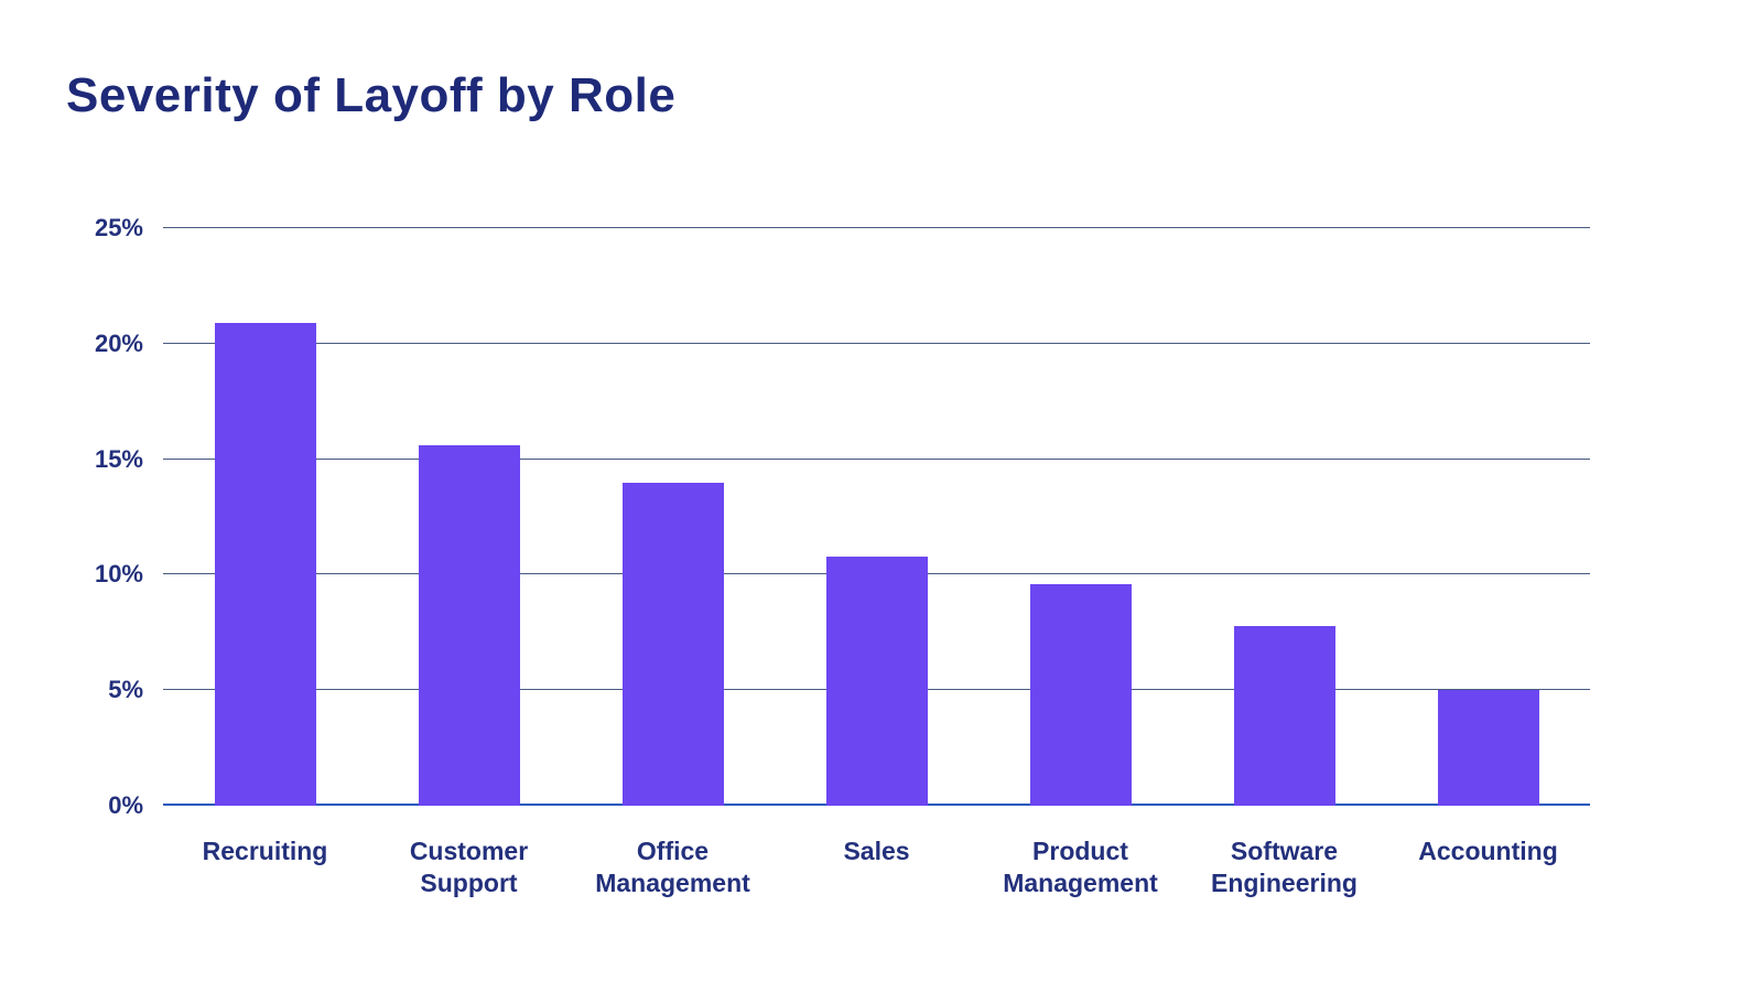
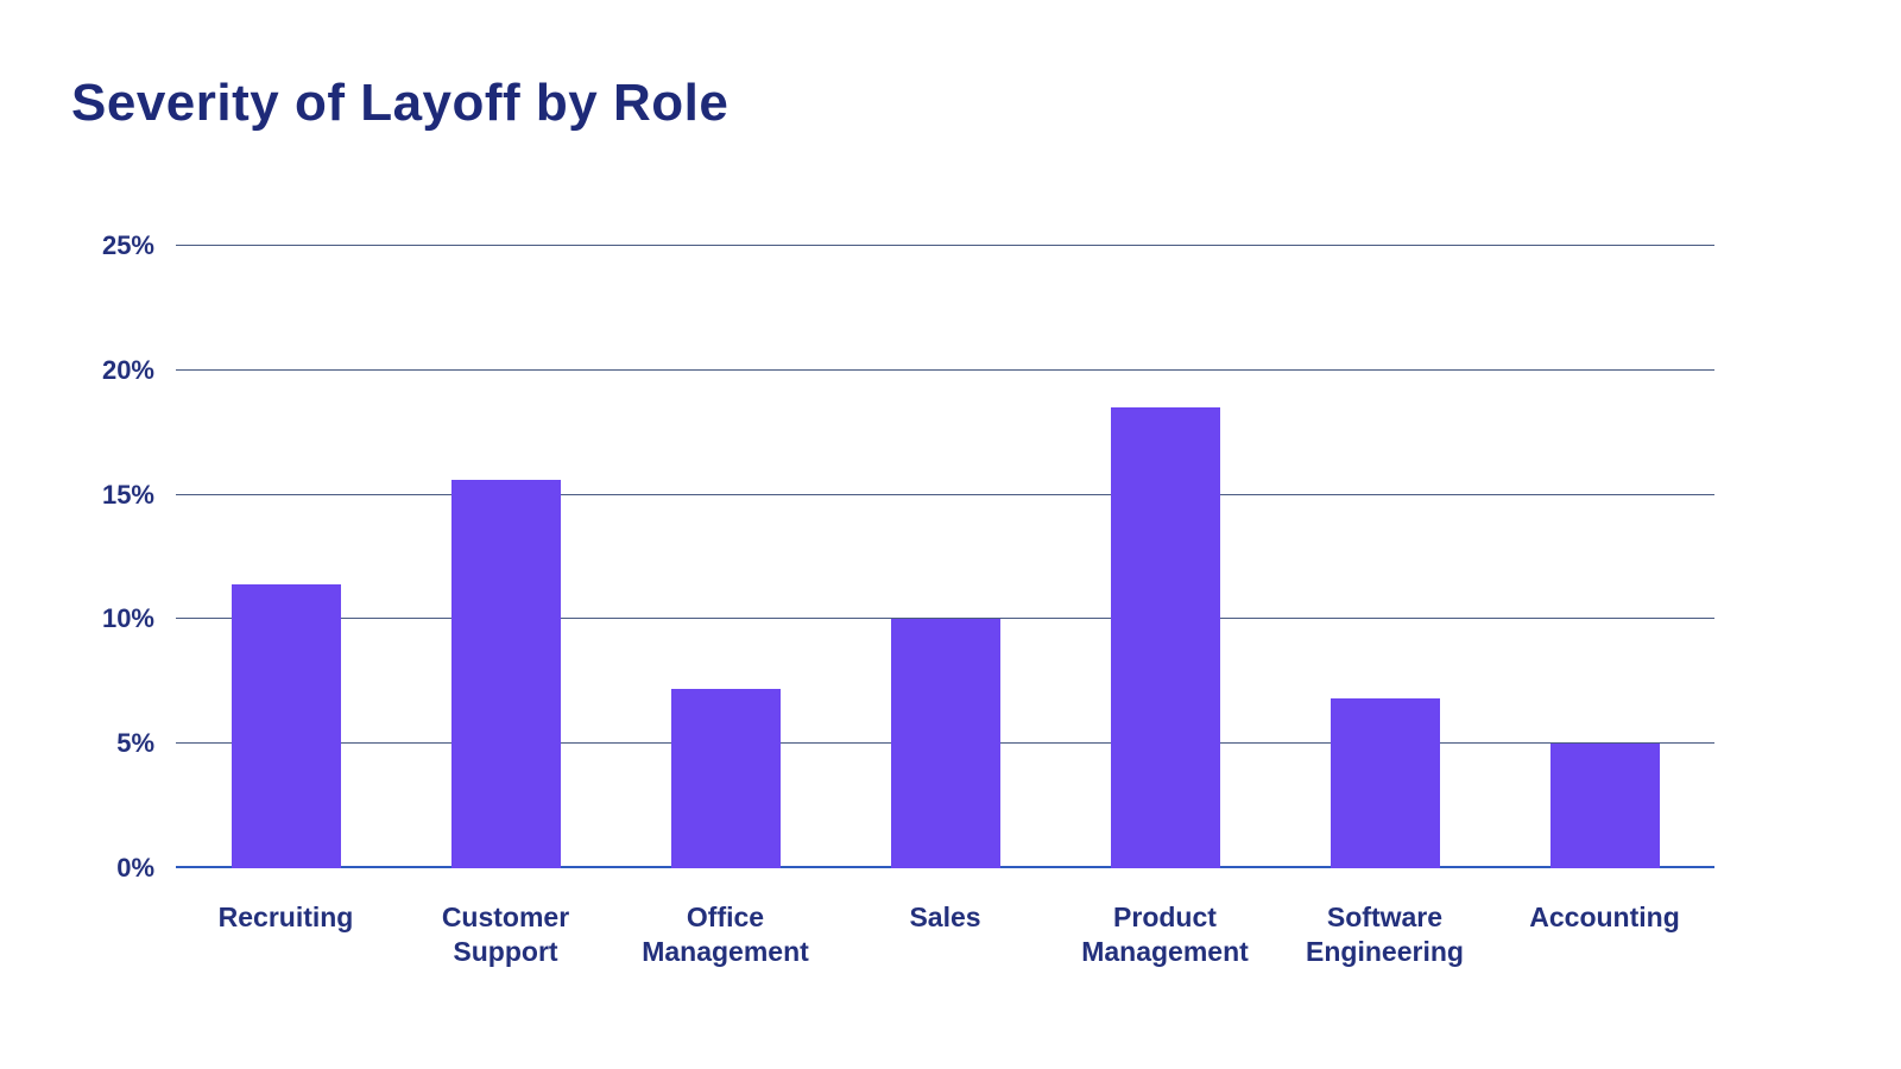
Recruiting: 20.9% -> 11.4%
Office Management: 14.0% -> 7.2%
Sales: 10.8% -> 10.0%
Product Management: 9.6% -> 18.5%
Software Engineering: 7.8% -> 6.8%
